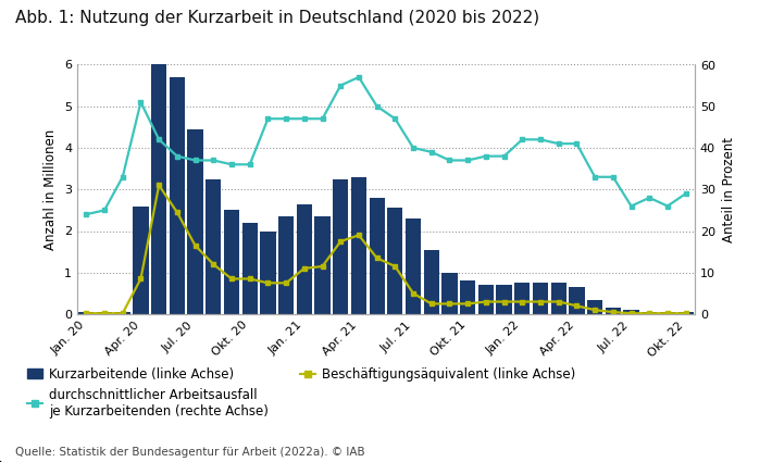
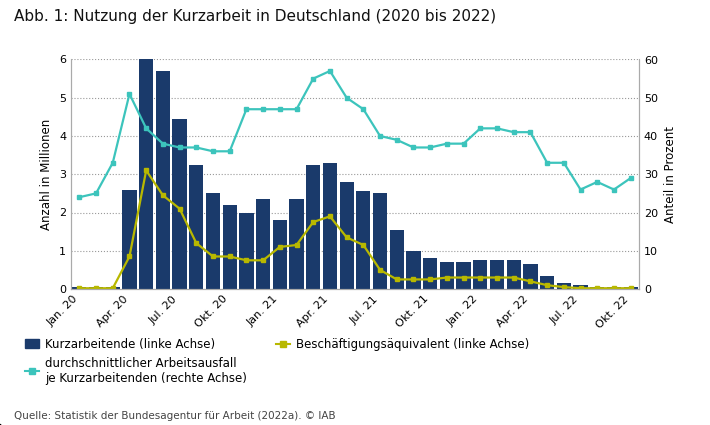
Beschäftigungsäquivalent (linke Achse)/Jul. 20: 1.65 -> 2.10
Kurzarbeitende (linke Achse)/Jan. 21: 2.65 -> 1.80
Kurzarbeitende (linke Achse)/Jul. 21: 2.30 -> 2.50
